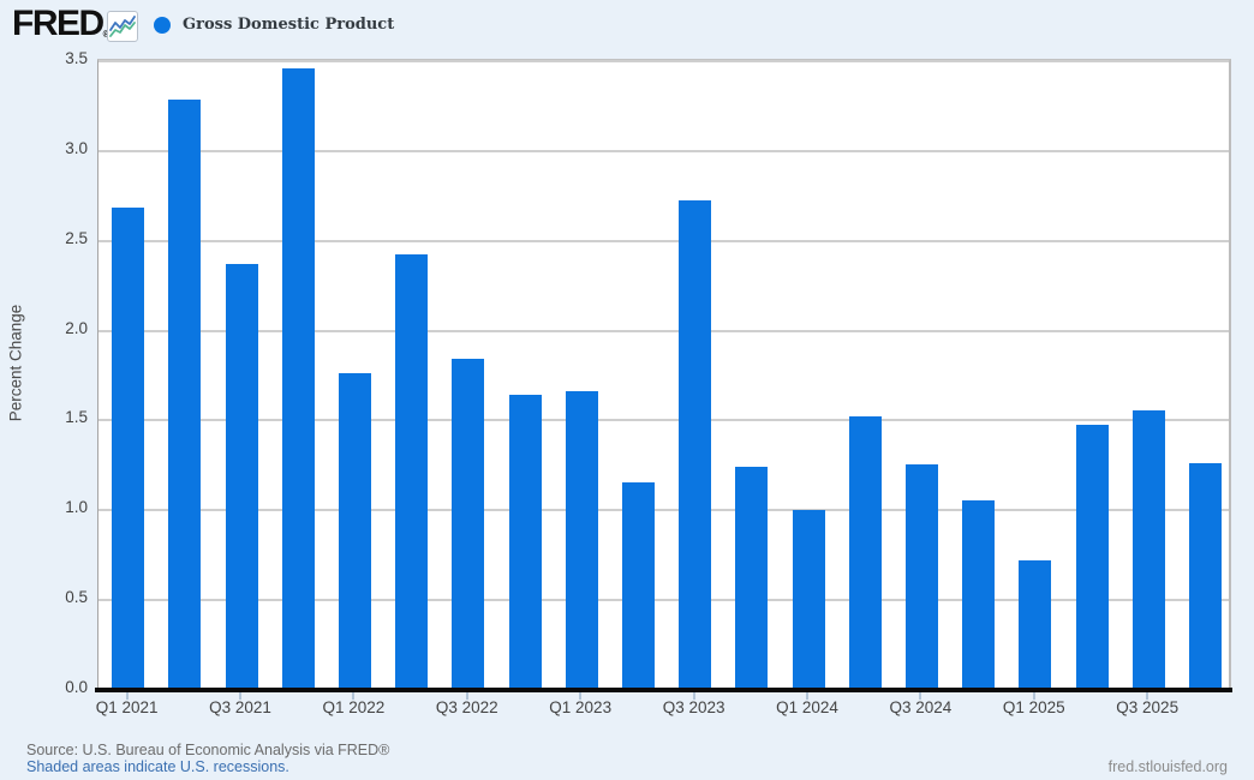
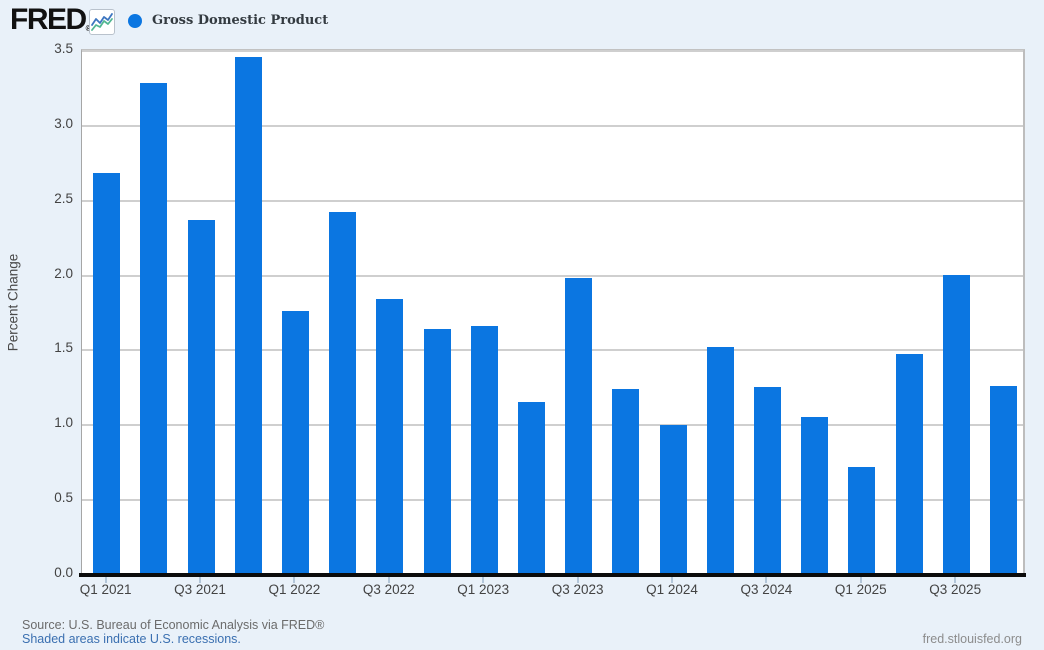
Q3 2023: 2.71 -> 1.97
Q3 2025: 1.54 -> 1.99
